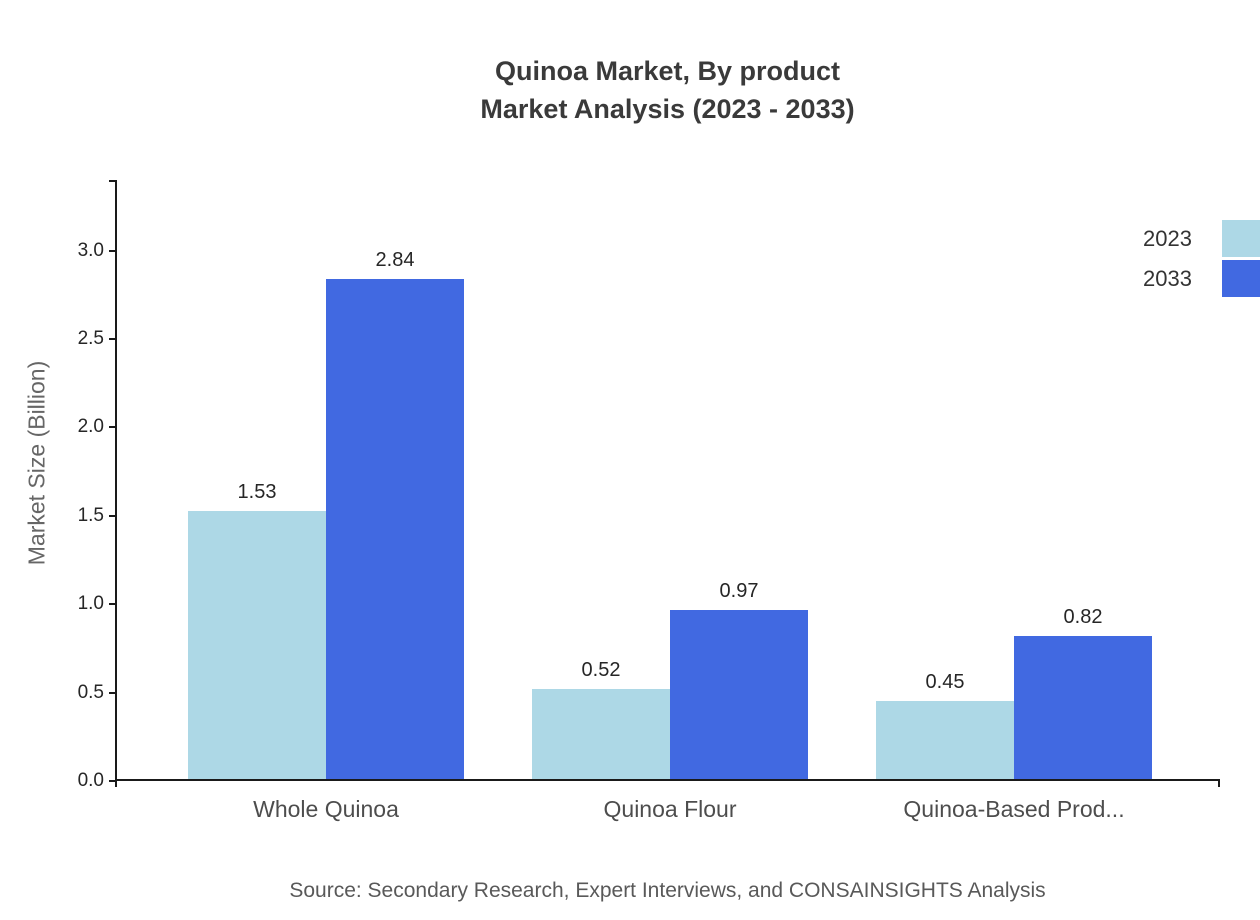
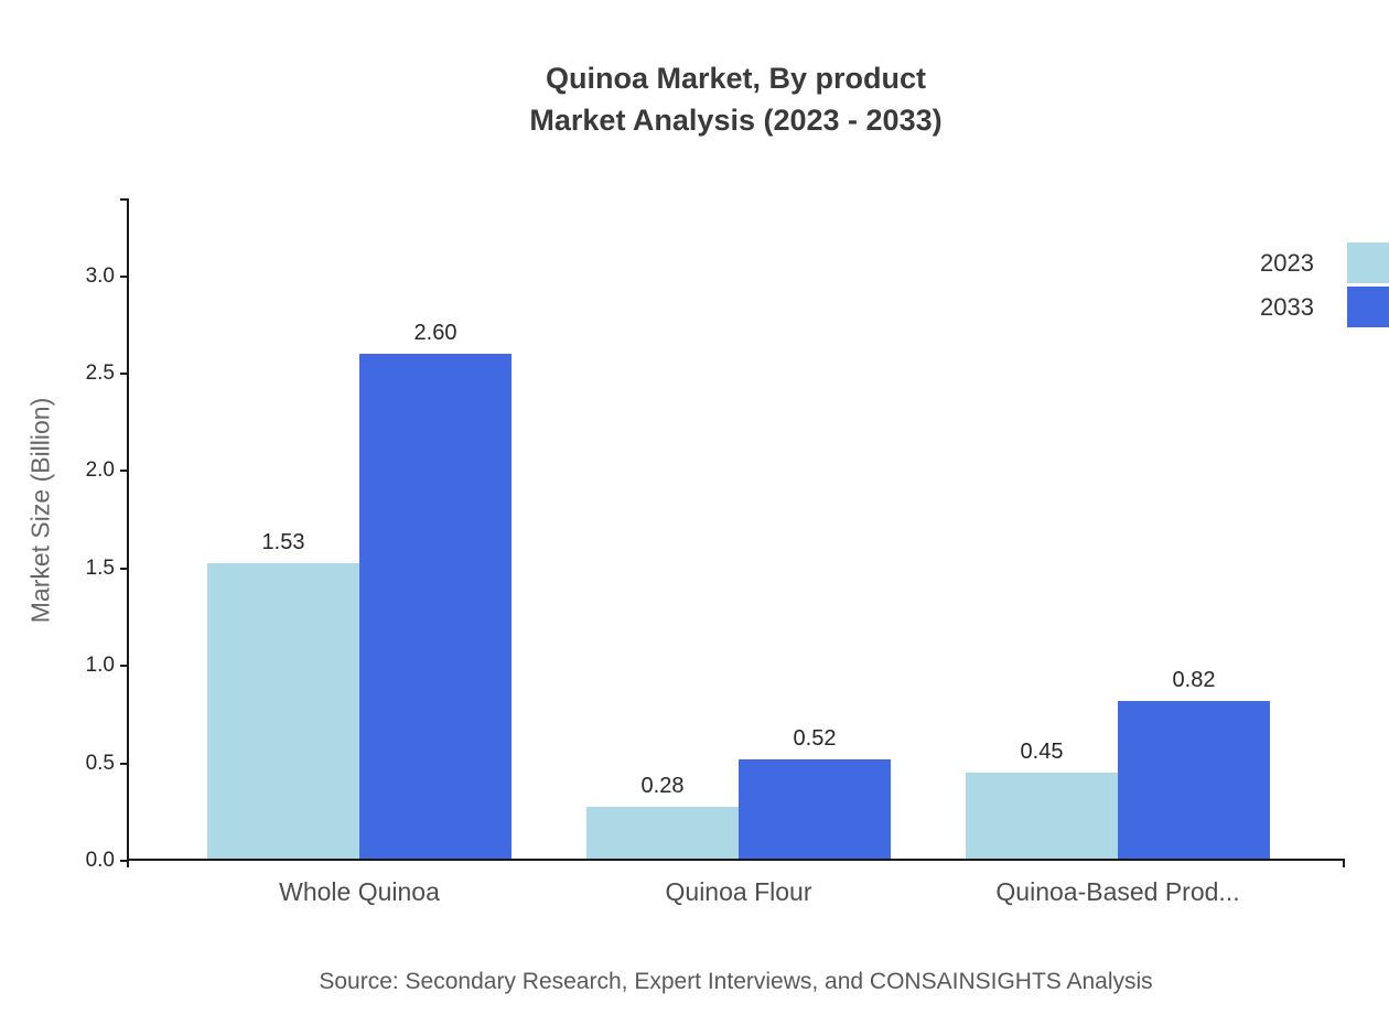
2033/Whole Quinoa: 2.84 -> 2.60
2023/Quinoa Flour: 0.52 -> 0.28
2033/Quinoa Flour: 0.97 -> 0.52
